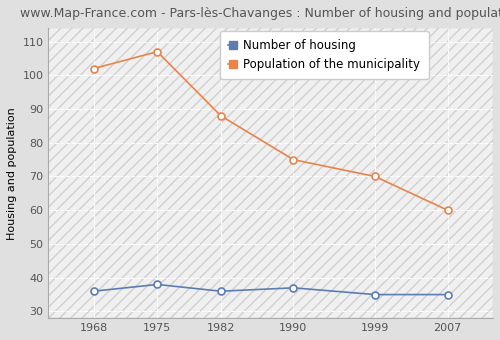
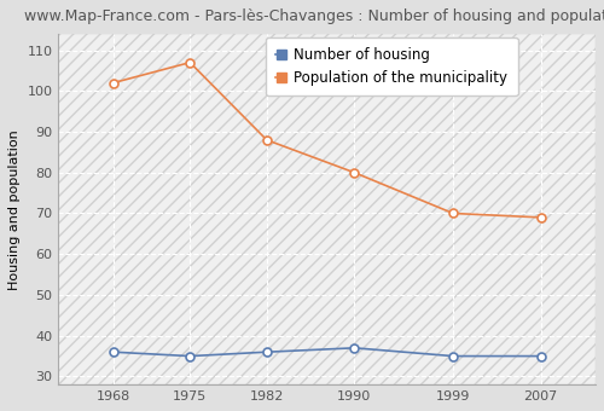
Number of housing/1975: 38 -> 35
Population of the municipality/1990: 75 -> 80
Population of the municipality/2007: 60 -> 69
